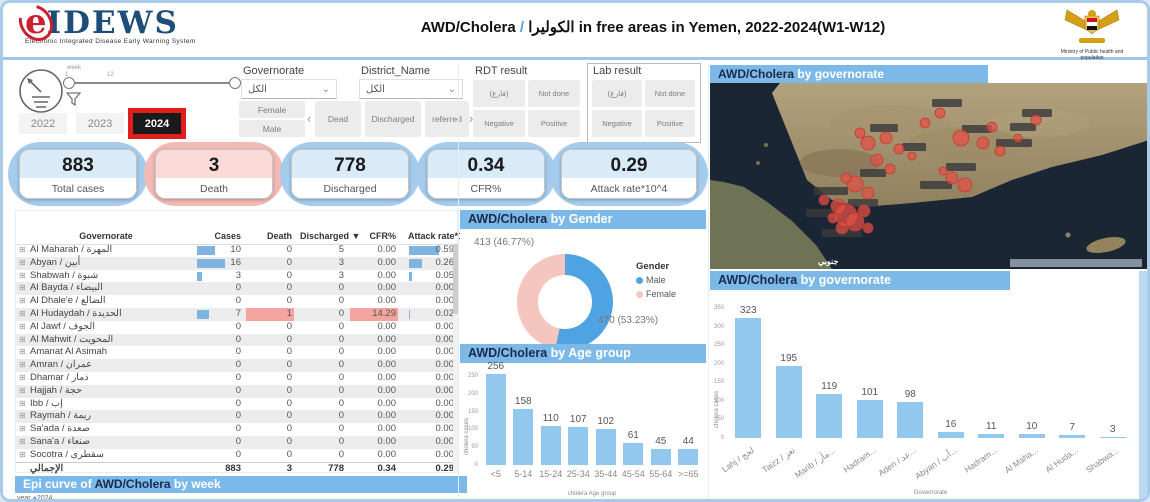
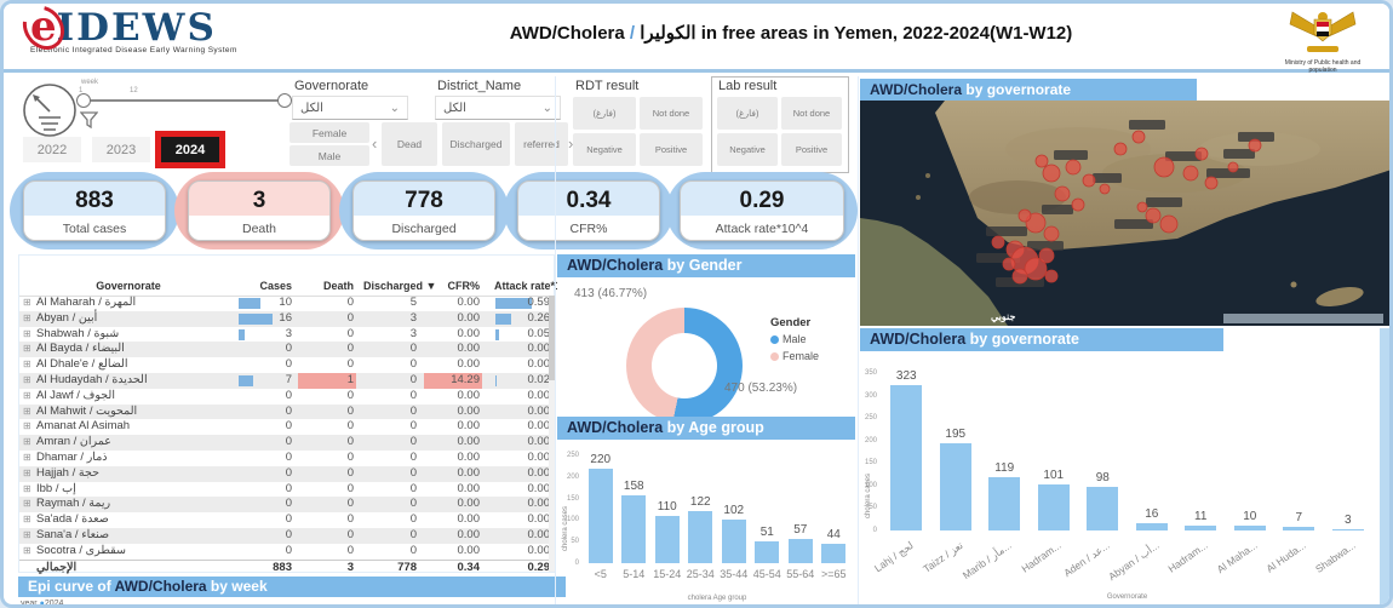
AWD/Cholera by Age group/<5: 256 -> 220
AWD/Cholera by Age group/25-34: 107 -> 122
AWD/Cholera by Age group/45-54: 61 -> 51
AWD/Cholera by Age group/55-64: 45 -> 57
